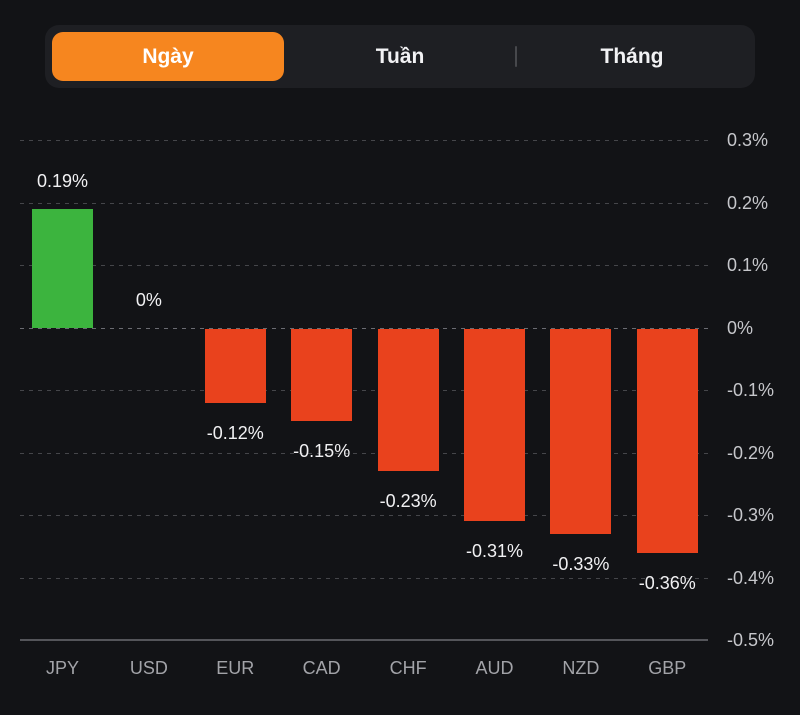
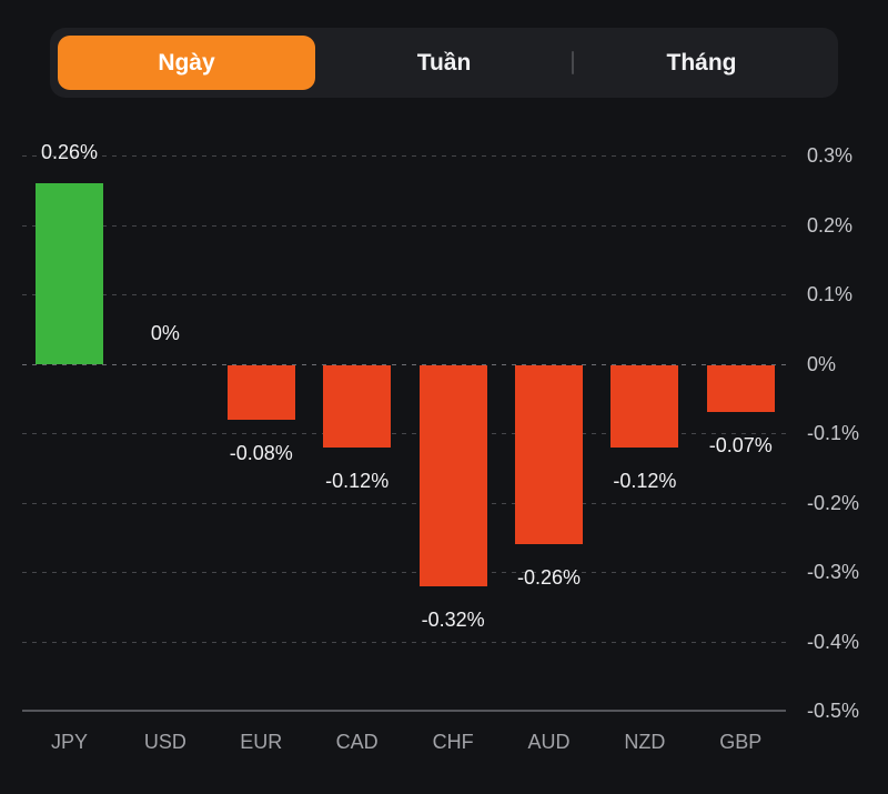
JPY: 0.19% -> 0.26%
EUR: -0.12% -> -0.08%
CAD: -0.15% -> -0.12%
CHF: -0.23% -> -0.32%
AUD: -0.31% -> -0.26%
NZD: -0.33% -> -0.12%
GBP: -0.36% -> -0.07%
